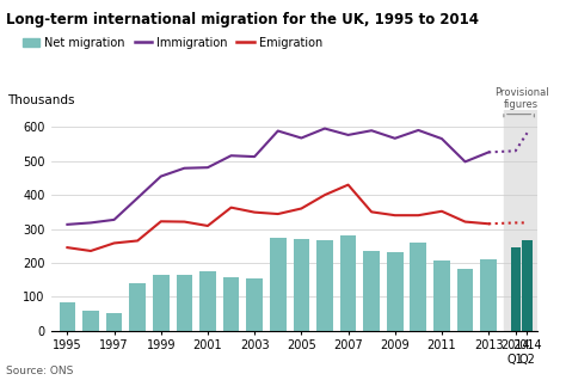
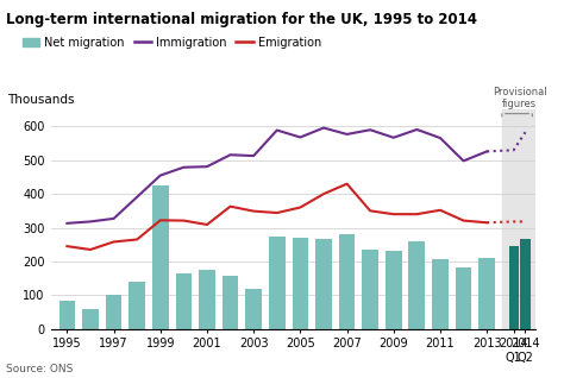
Net migration/1997: 52 -> 100
Net migration/1999: 165 -> 425
Net migration/2003: 153 -> 120
